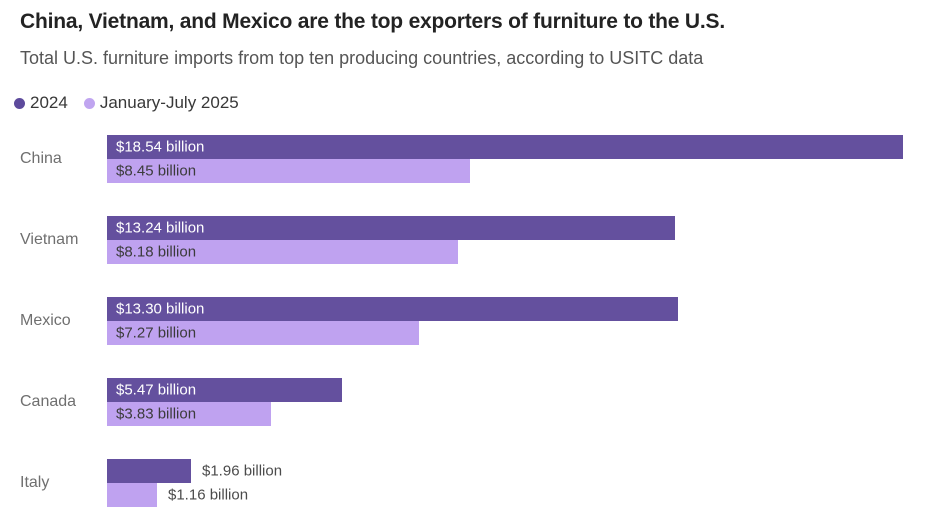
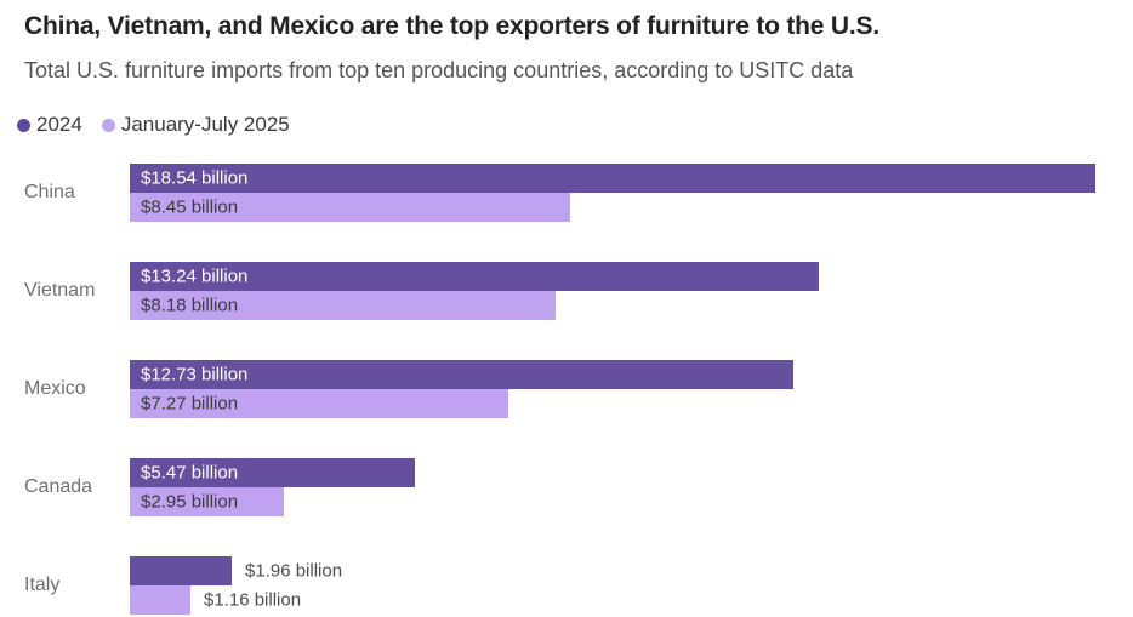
2024/Mexico: $13.30 -> $12.73
January-July 2025/Canada: $3.83 -> $2.95
